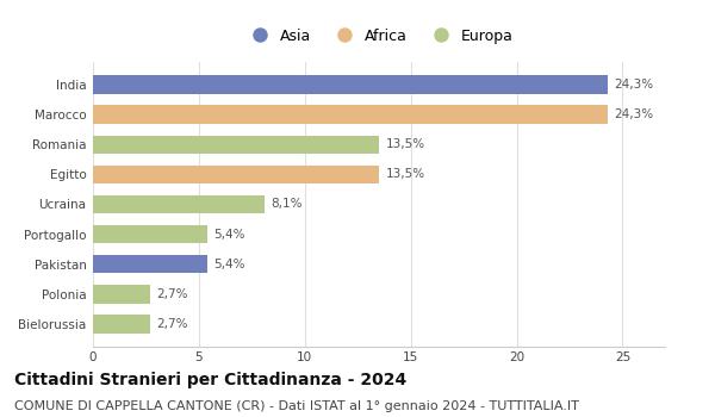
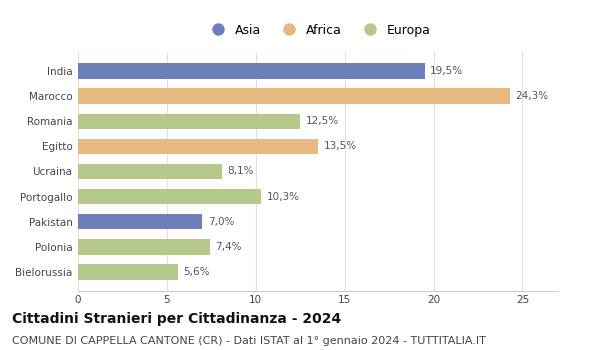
India: 24,3% -> 19,5%
Romania: 13,5% -> 12,5%
Portogallo: 5,4% -> 10,3%
Pakistan: 5,4% -> 7,0%
Polonia: 2,7% -> 7,4%
Bielorussia: 2,7% -> 5,6%
